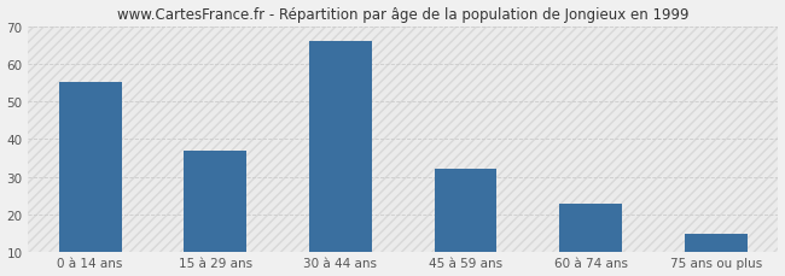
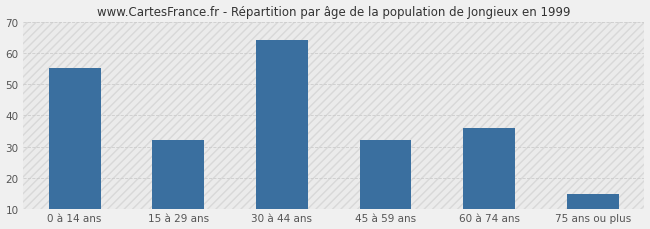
15 à 29 ans: 37 -> 32
30 à 44 ans: 66 -> 64
60 à 74 ans: 23 -> 36
